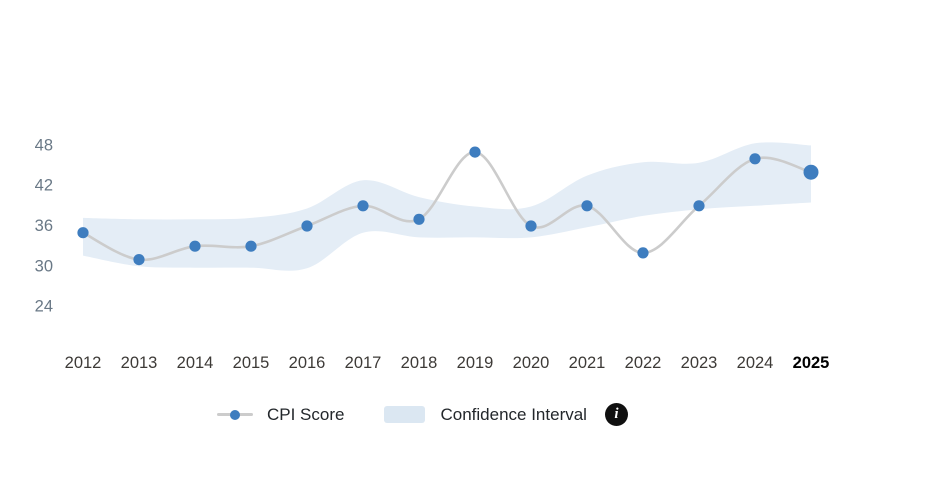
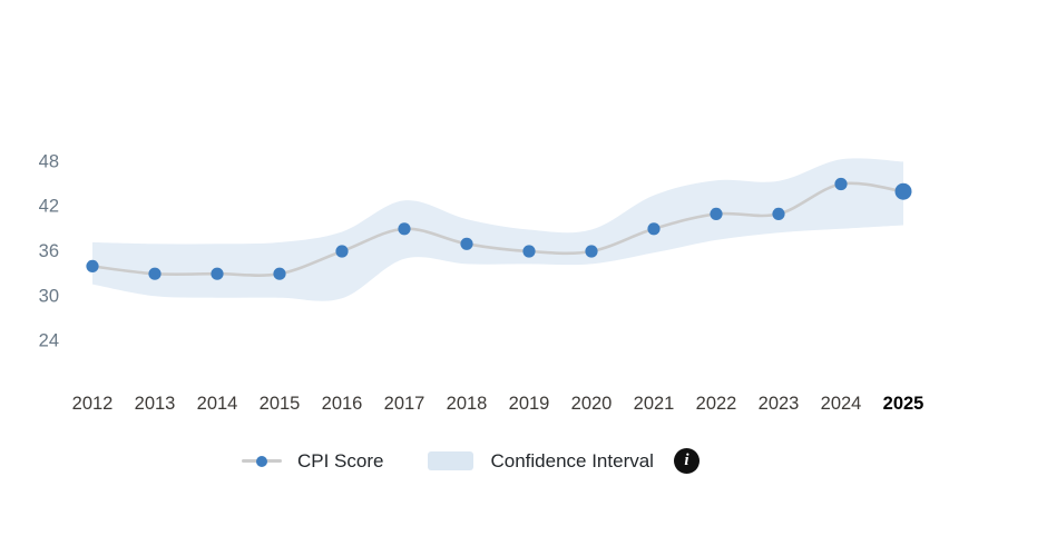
2012: 35 -> 34
2013: 31 -> 33
2019: 47 -> 36
2022: 32 -> 41
2023: 39 -> 41
2024: 46 -> 45
